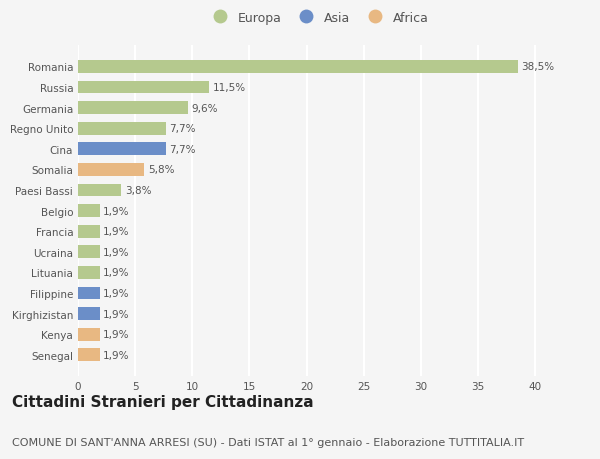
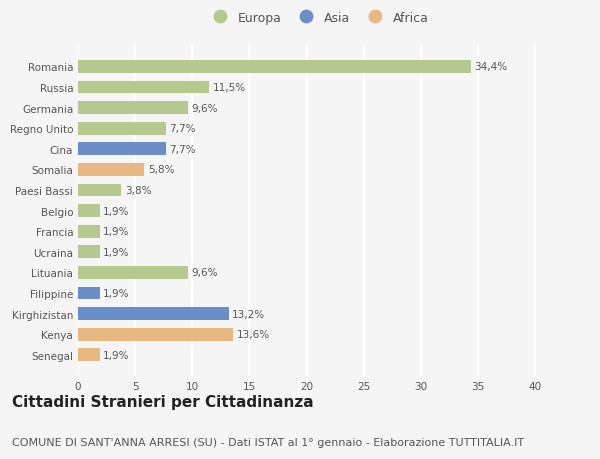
Romania: 38,5% -> 34,4%
Lituania: 1,9% -> 9,6%
Kirghizistan: 1,9% -> 13,2%
Kenya: 1,9% -> 13,6%
